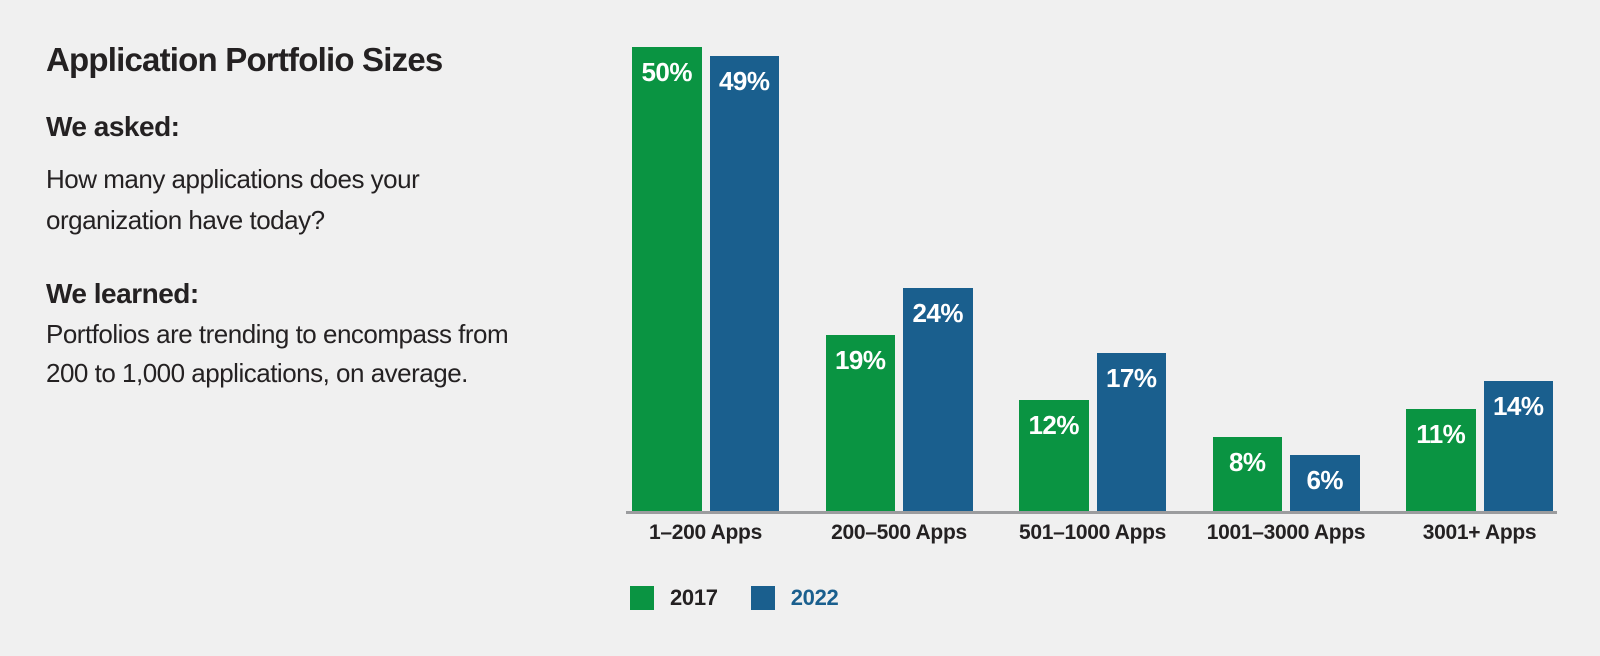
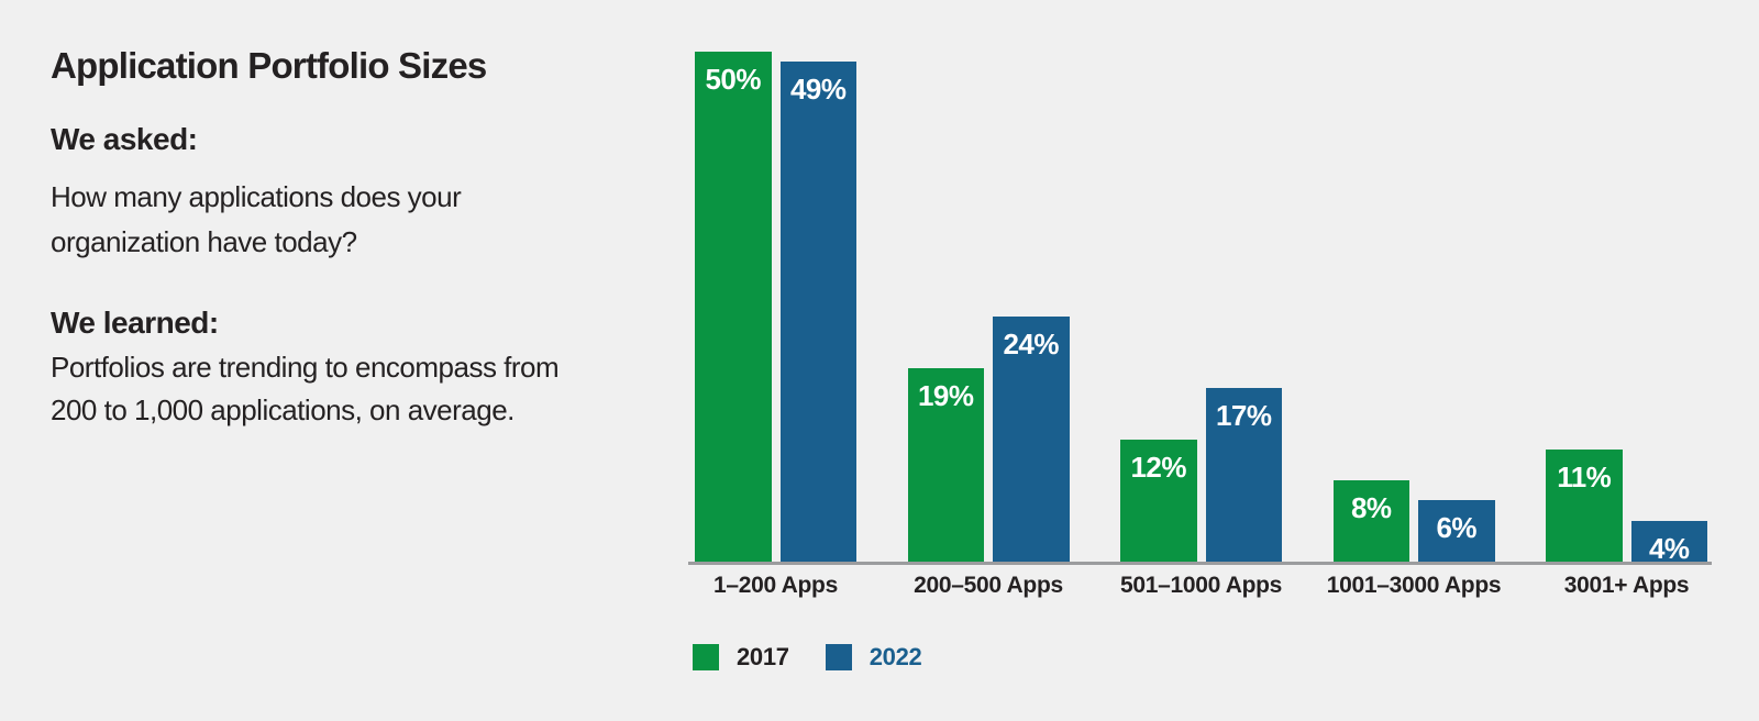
2022/3001+ Apps: 14% -> 4%
